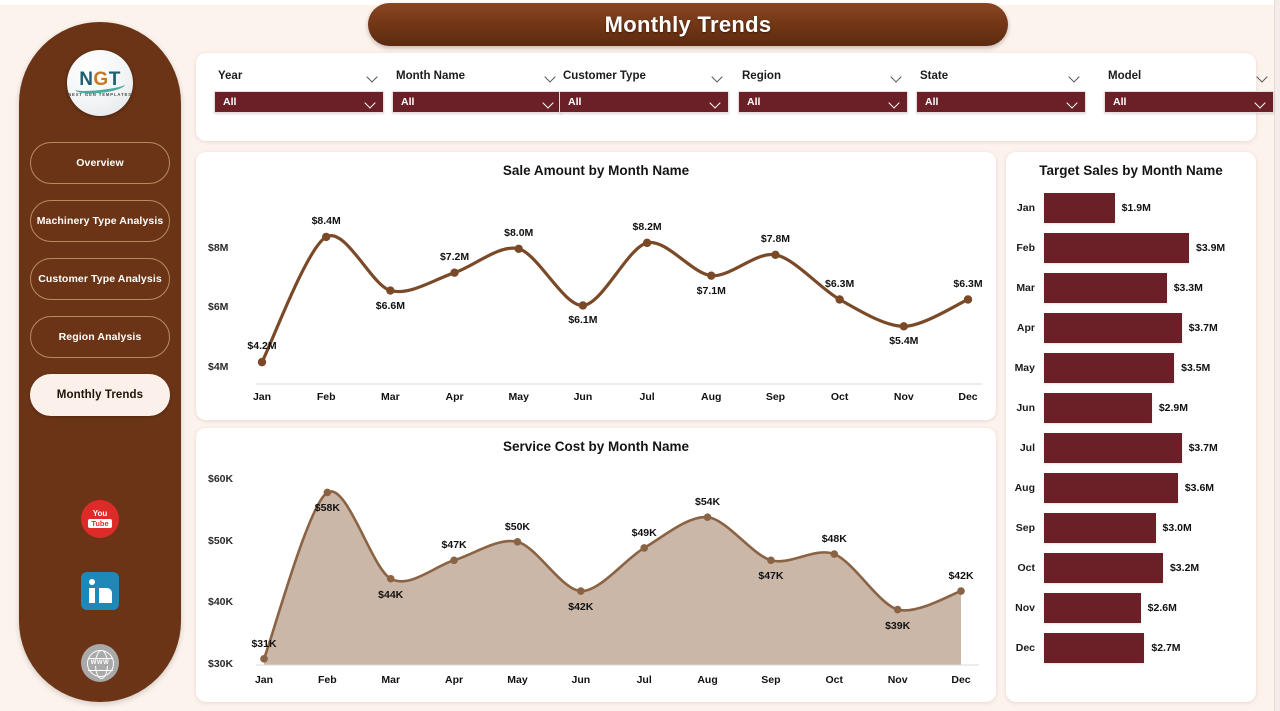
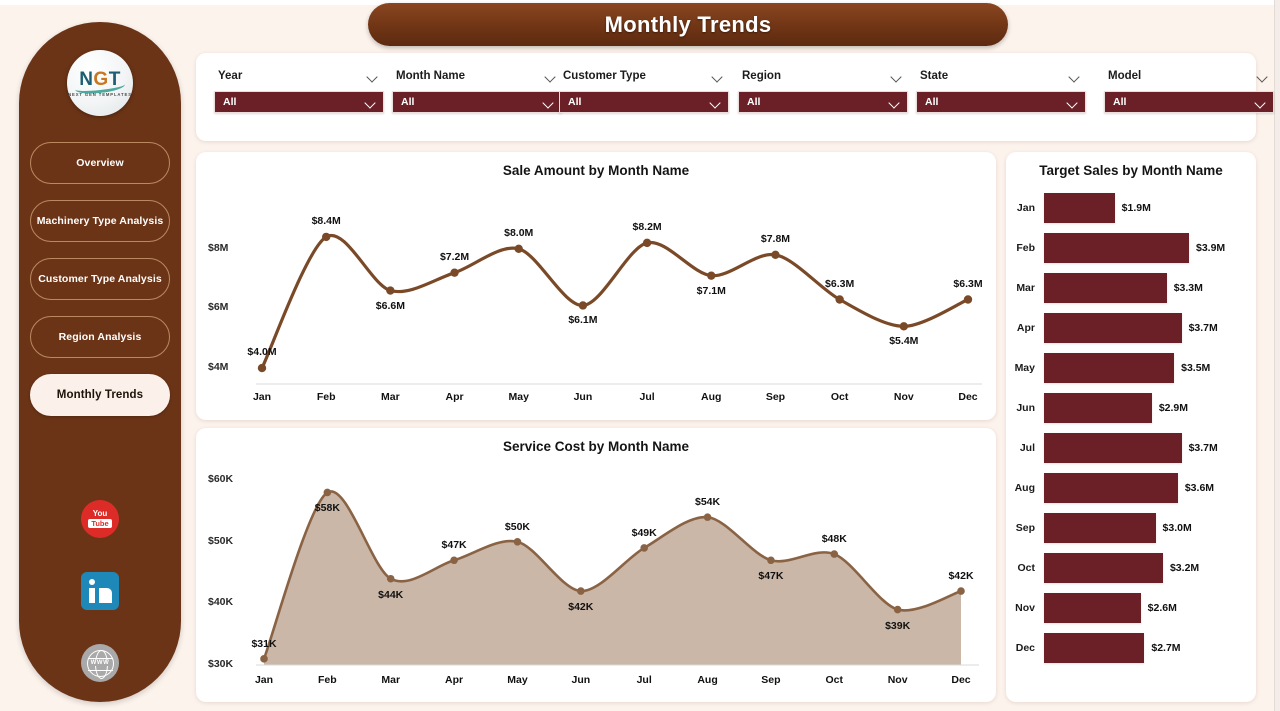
Sale Amount by Month Name/Jan: $4.2M -> $4.0M
